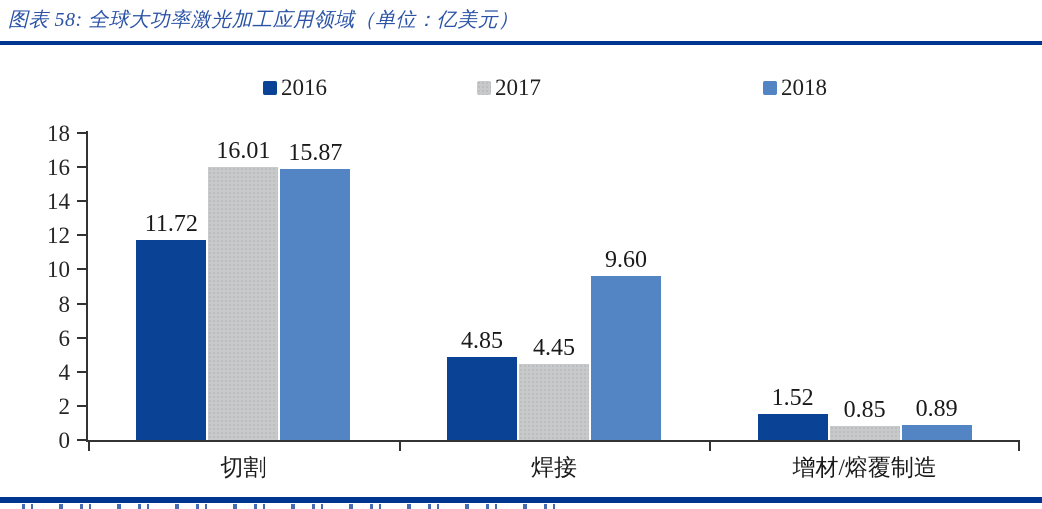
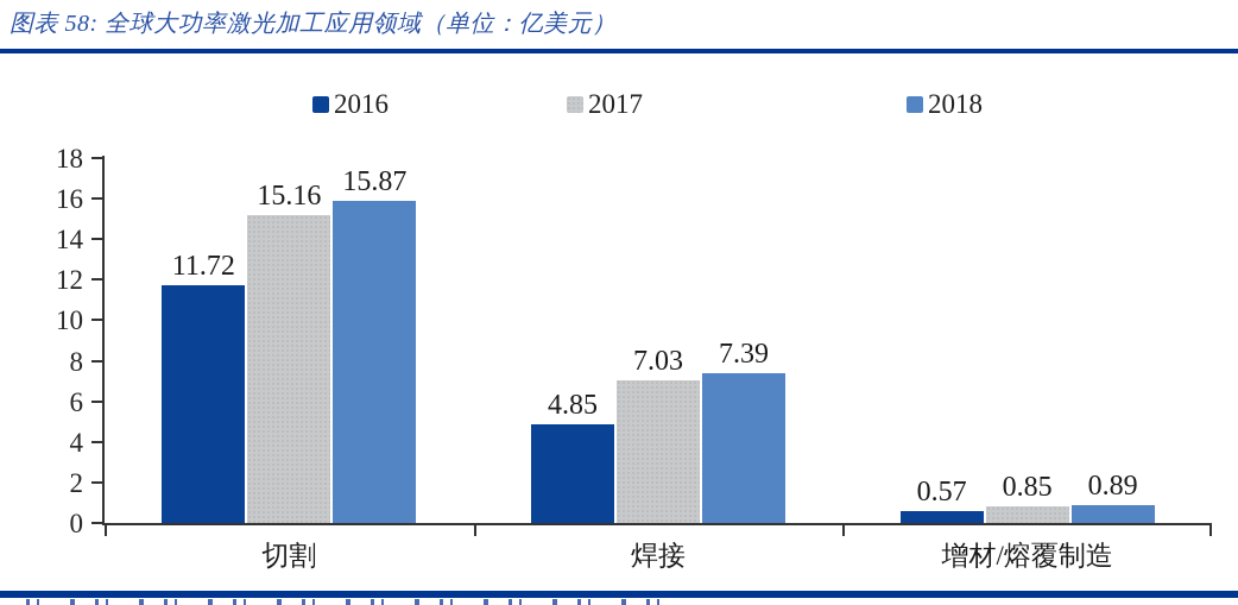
2017/切割: 16.01 -> 15.16
2017/焊接: 4.45 -> 7.03
2018/焊接: 9.60 -> 7.39
2016/增材/熔覆制造: 1.52 -> 0.57
